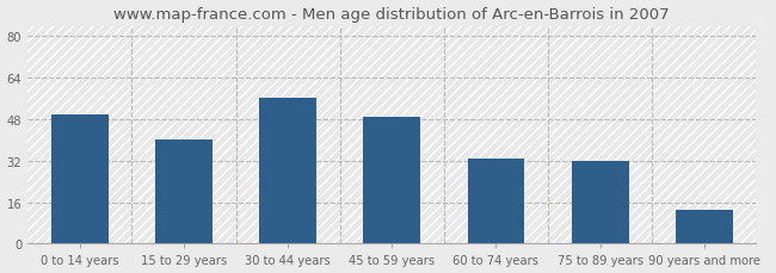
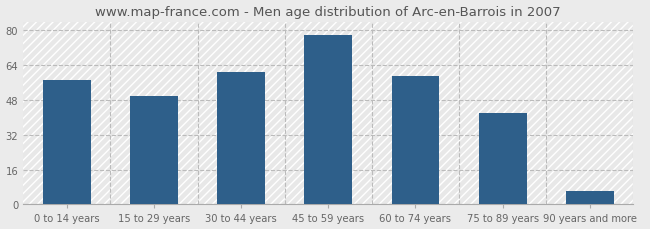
0 to 14 years: 50 -> 57
15 to 29 years: 40 -> 50
30 to 44 years: 56 -> 61
45 to 59 years: 49 -> 78
60 to 74 years: 33 -> 59
75 to 89 years: 32 -> 42
90 years and more: 13 -> 6
